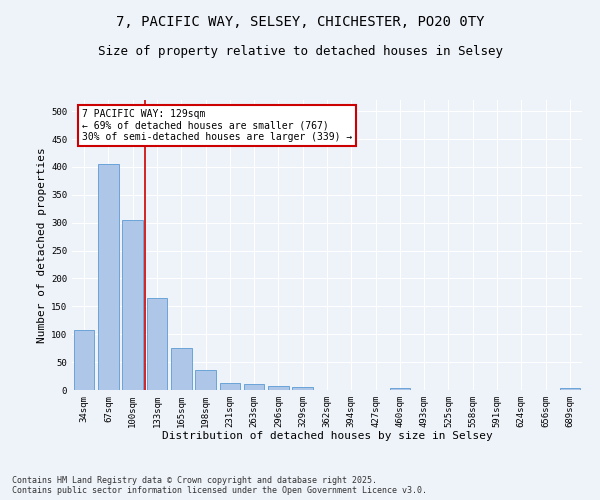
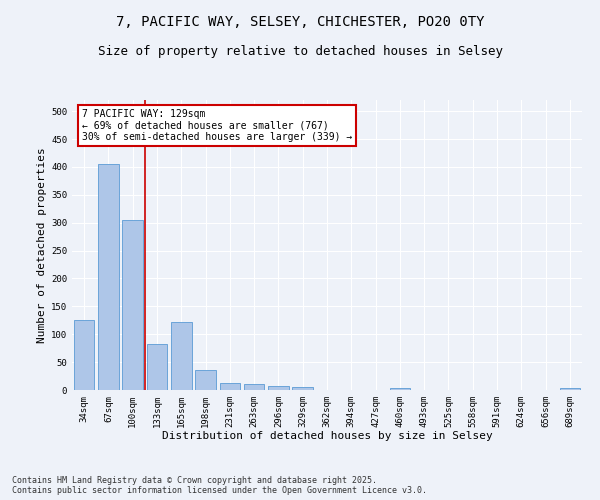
34sqm: 107 -> 126
133sqm: 165 -> 82
165sqm: 75 -> 122
